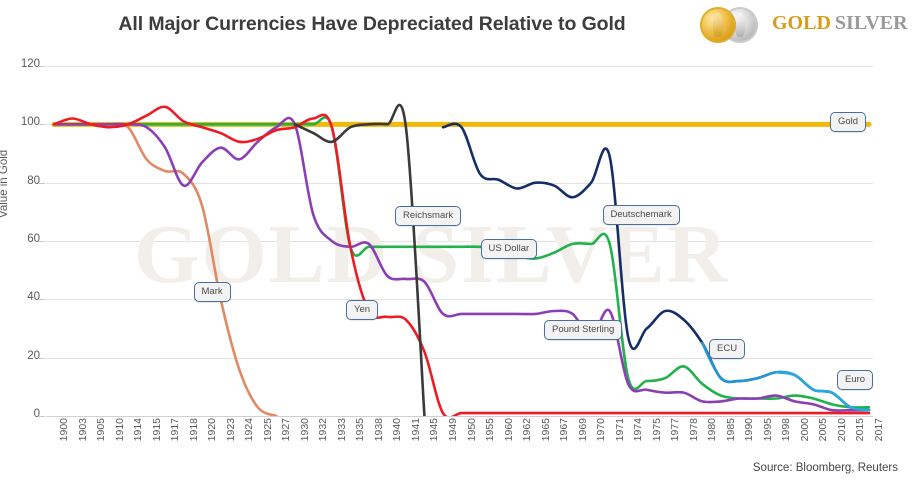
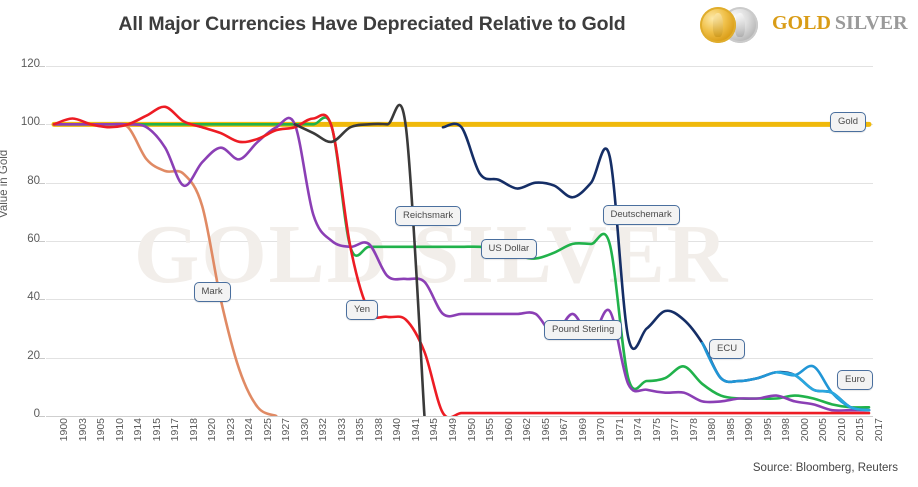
Pound Sterling/1967: 36 -> 28
ECU/2005: 9 -> 17
